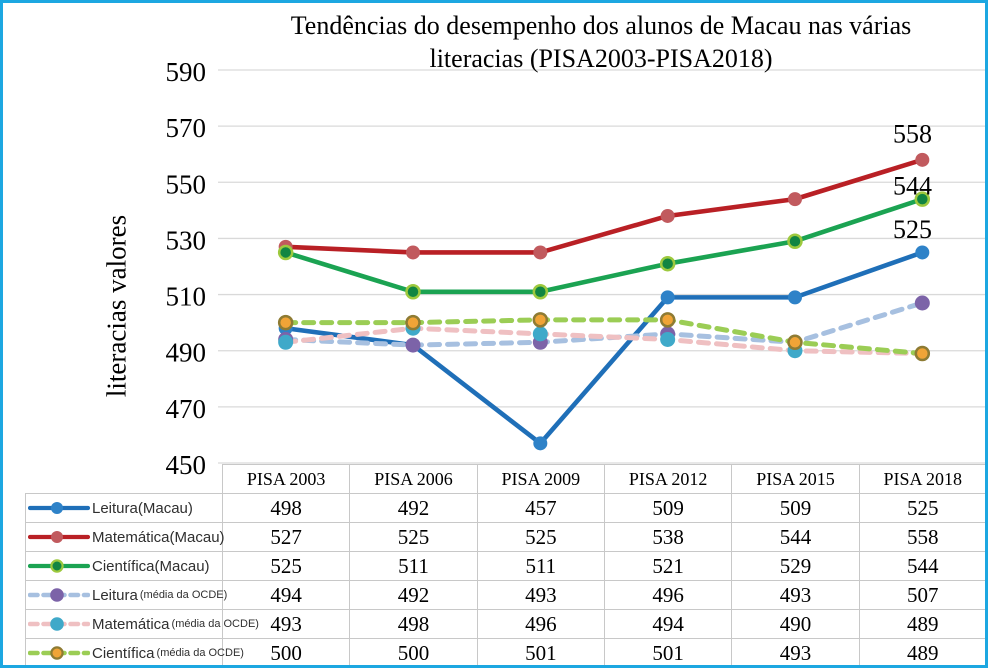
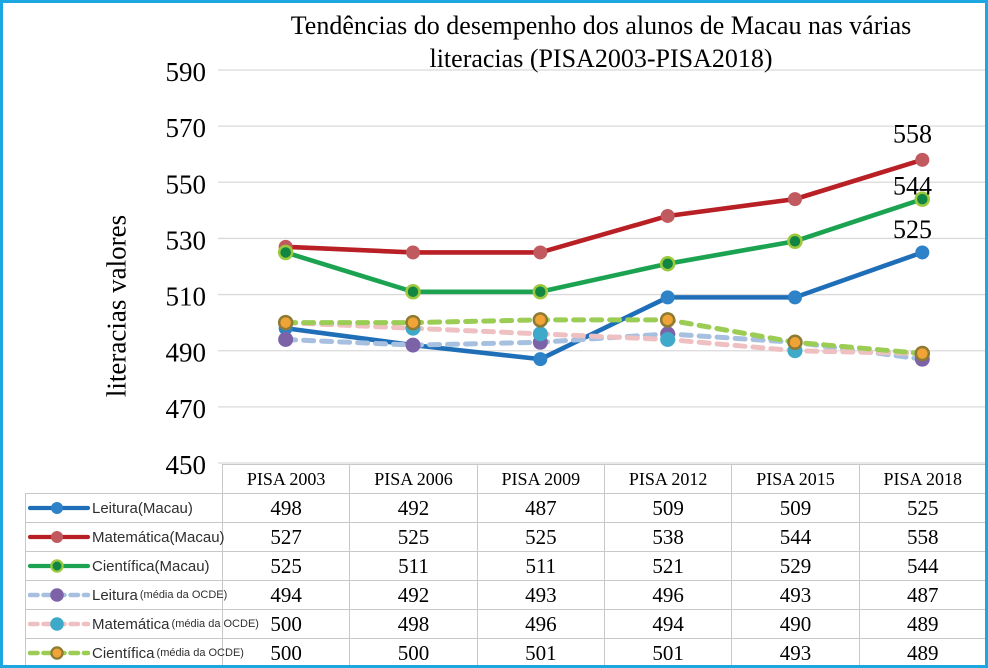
Matemática (média da OCDE)/PISA 2003: 493 -> 500
Leitura(Macau)/PISA 2009: 457 -> 487
Leitura (média da OCDE)/PISA 2018: 507 -> 487
